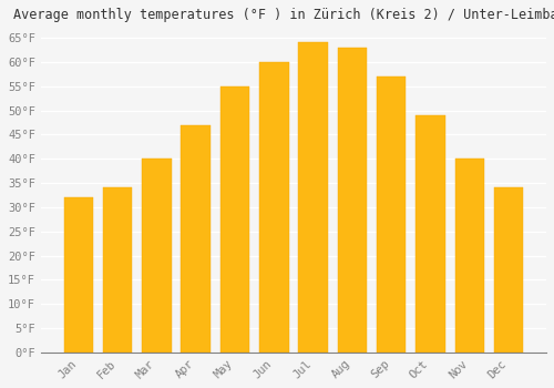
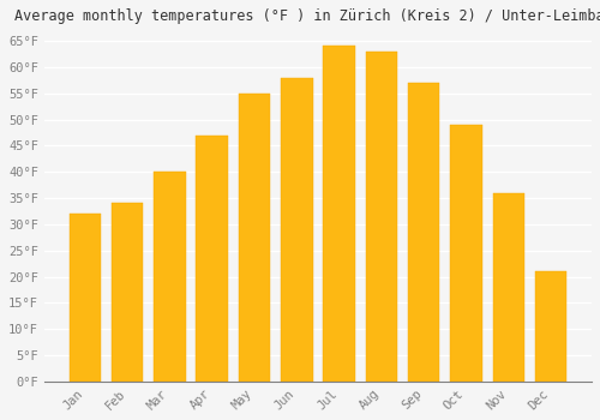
Jun: 60°F -> 58°F
Nov: 40°F -> 36°F
Dec: 34°F -> 21°F
